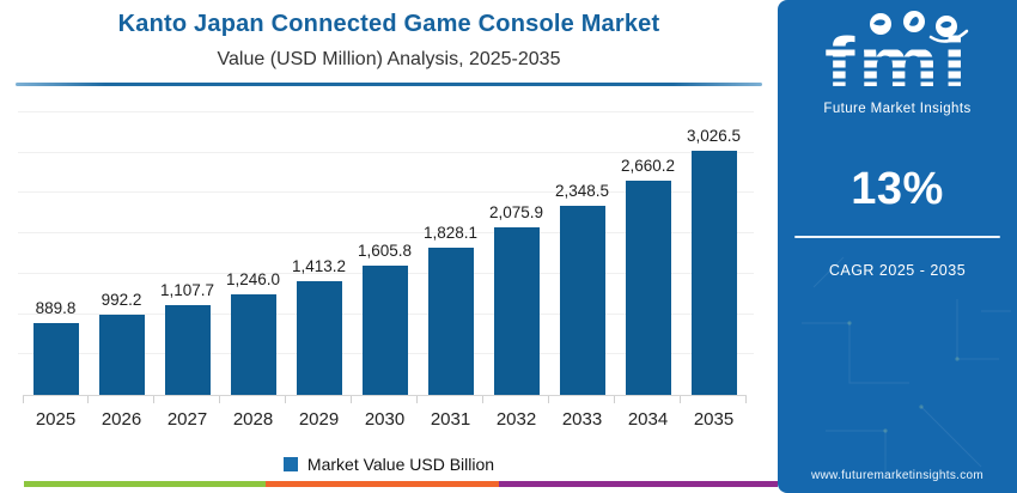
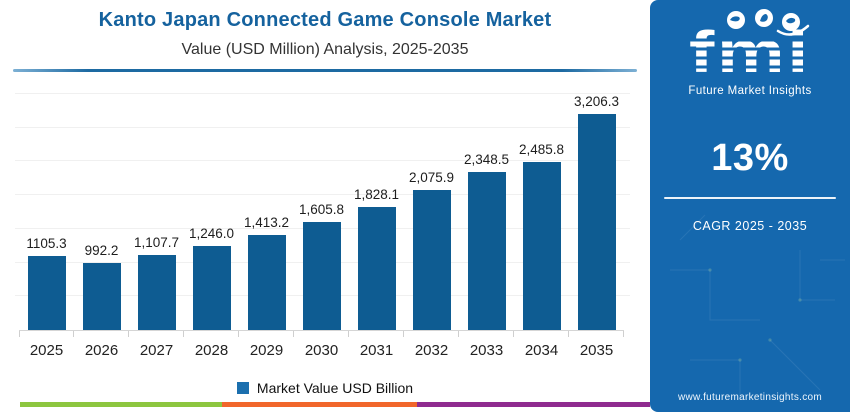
2025: 889.8 -> 1105.3
2034: 2,660.2 -> 2,485.8
2035: 3,026.5 -> 3,206.3
